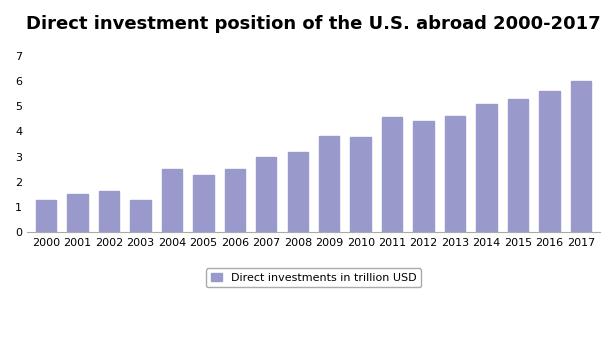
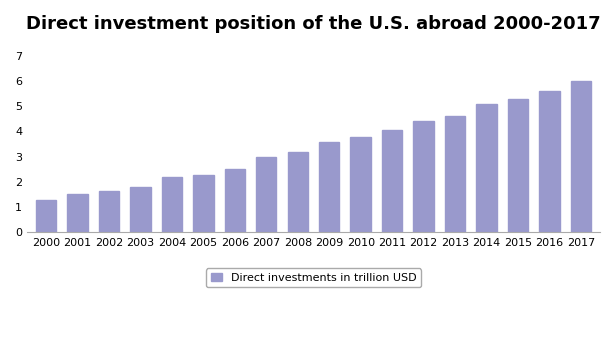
2003: 1.30 -> 1.78
2004: 2.50 -> 2.18
2009: 3.80 -> 3.57
2011: 4.55 -> 4.05
